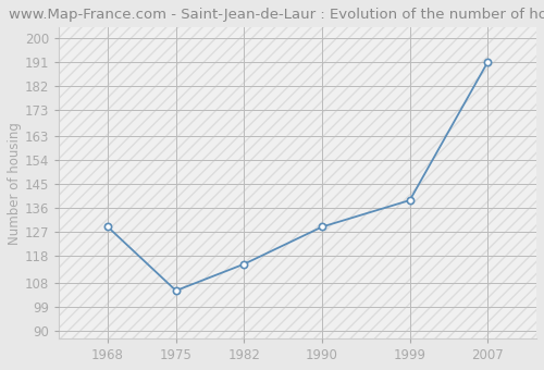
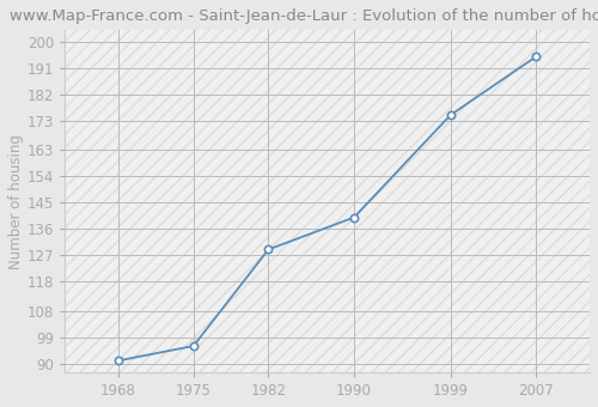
1968: 129 -> 91
1975: 105 -> 96
1982: 115 -> 129
1990: 129 -> 140
1999: 139 -> 175
2007: 191 -> 195
